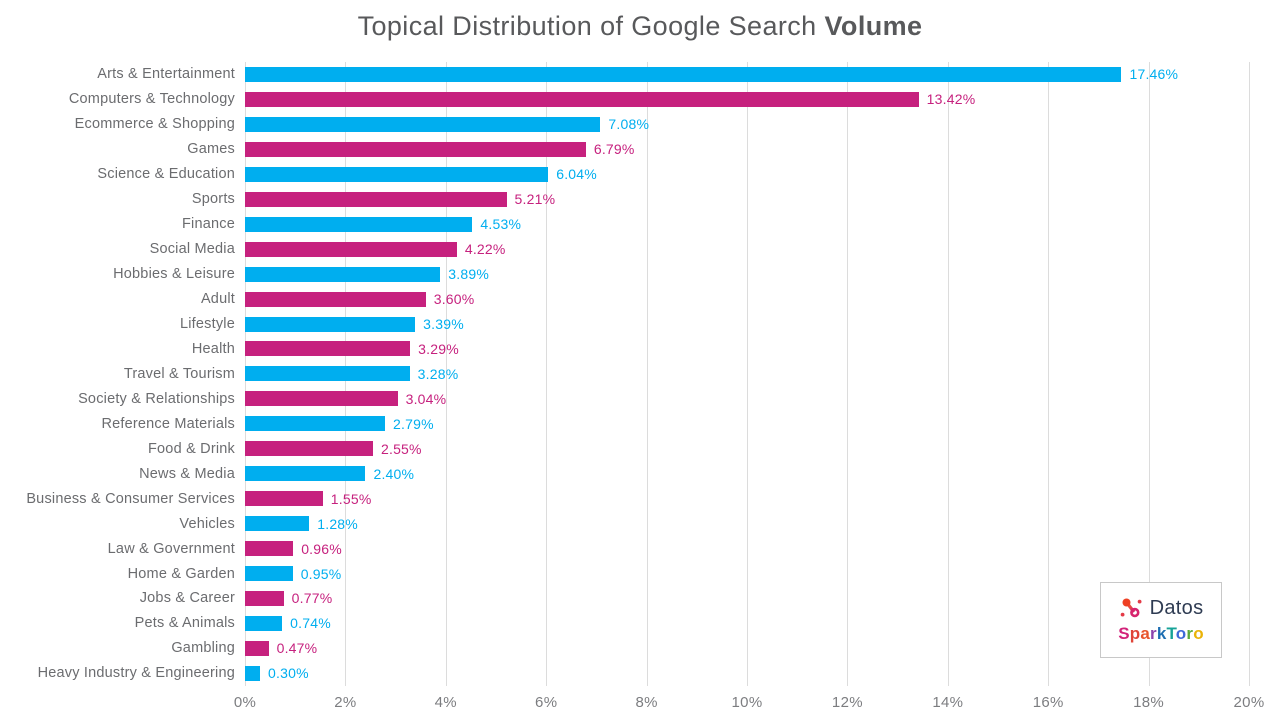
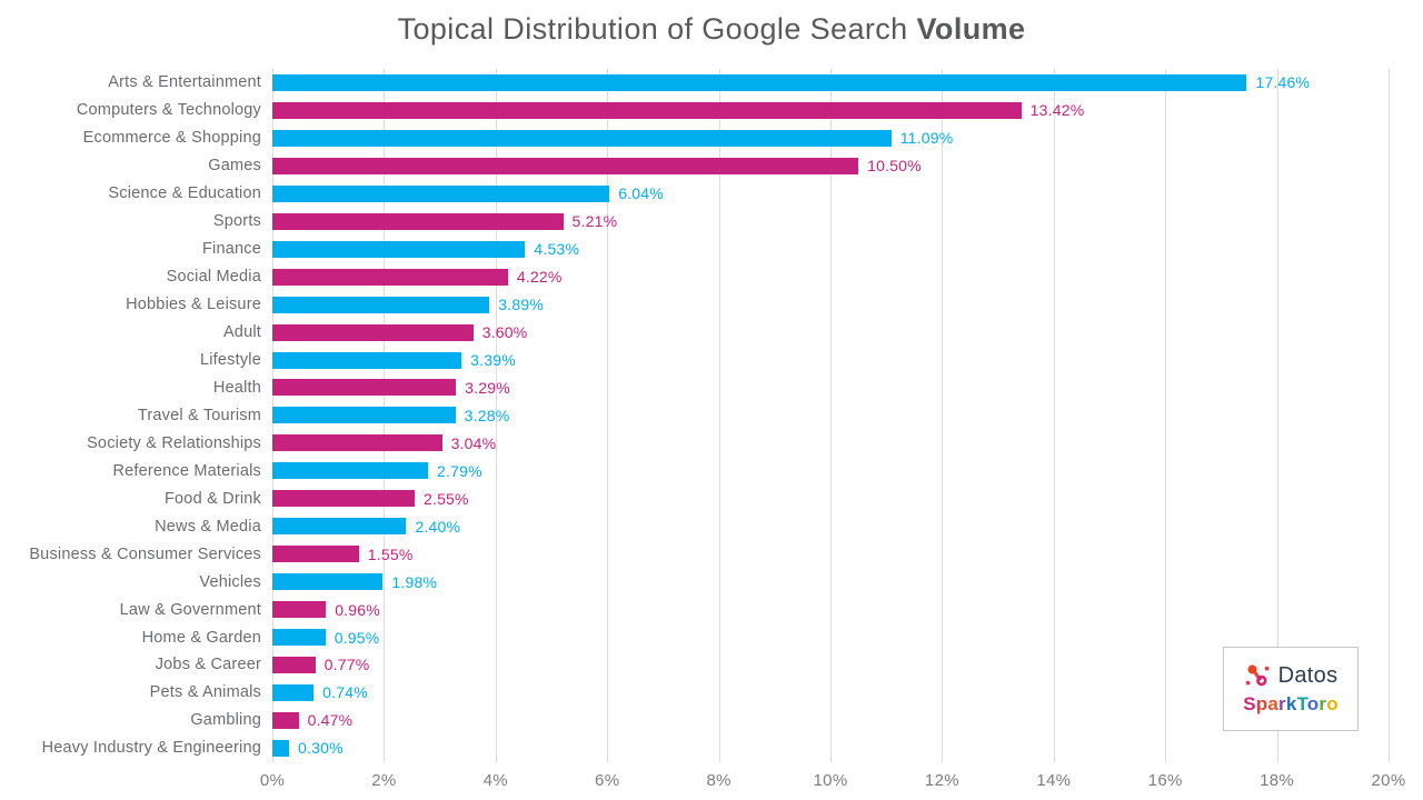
Ecommerce & Shopping: 7.08% -> 11.09%
Games: 6.79% -> 10.50%
Vehicles: 1.28% -> 1.98%
